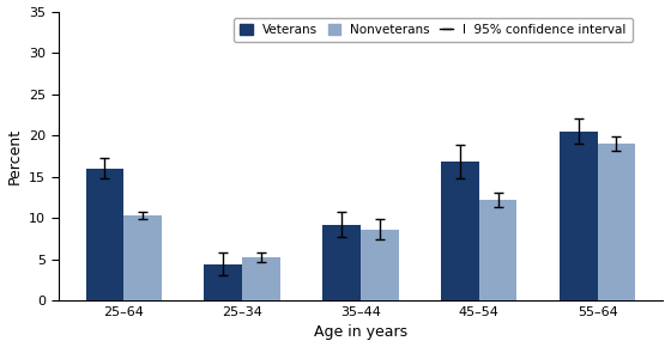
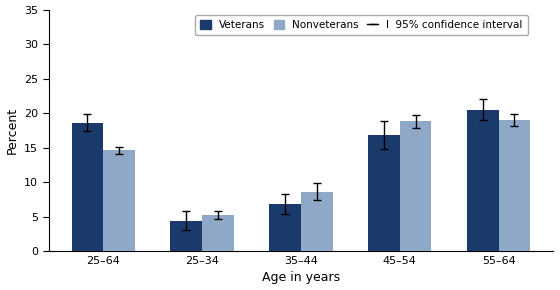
Veterans/25–64: 16.0 -> 18.6
Nonveterans/25–64: 10.3 -> 14.6
Veterans/35–44: 9.2 -> 6.8
Nonveterans/45–54: 12.2 -> 18.8
